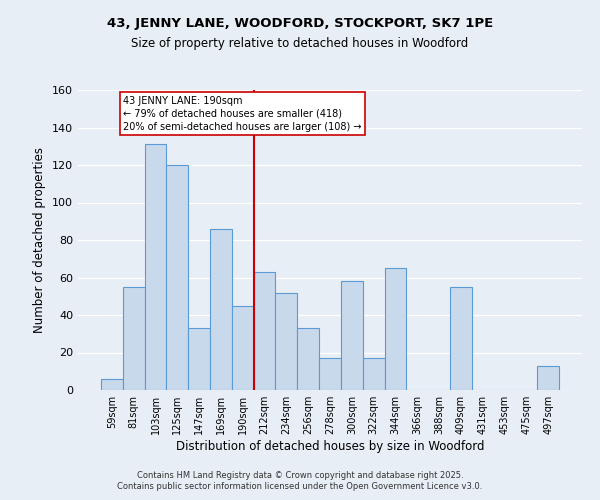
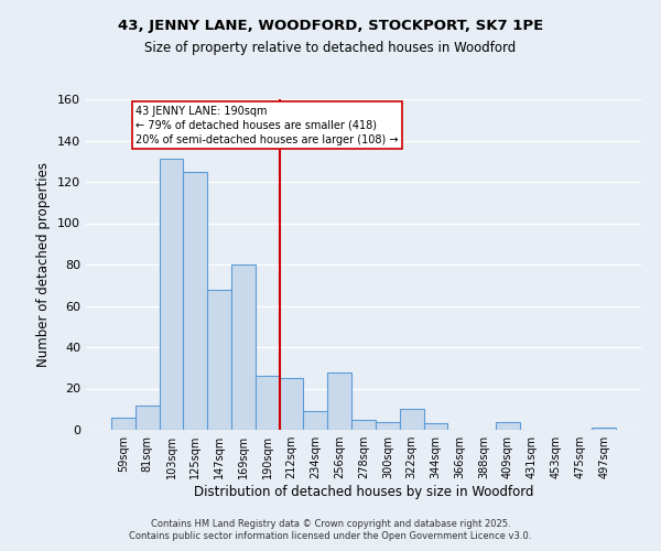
81sqm: 55 -> 12
125sqm: 120 -> 125
147sqm: 33 -> 68
169sqm: 86 -> 80
190sqm: 45 -> 26
212sqm: 63 -> 25
234sqm: 52 -> 9
256sqm: 33 -> 28
278sqm: 17 -> 5
300sqm: 58 -> 4
322sqm: 17 -> 10
344sqm: 65 -> 3
409sqm: 55 -> 4
497sqm: 13 -> 1
